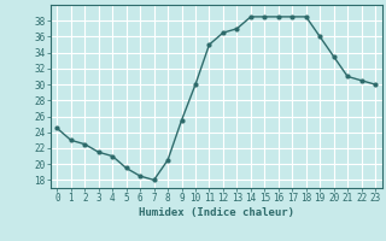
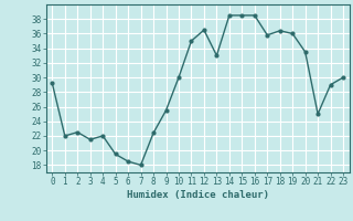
0: 24.5 -> 29.2
1: 23.0 -> 22.0
4: 21.0 -> 22.0
8: 20.5 -> 22.4
13: 37.0 -> 33.0
17: 38.5 -> 35.8
18: 38.5 -> 36.4
21: 31.0 -> 25.0
22: 30.5 -> 29.0
